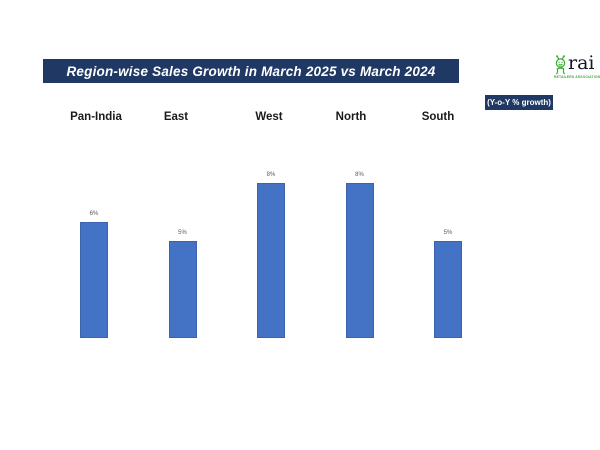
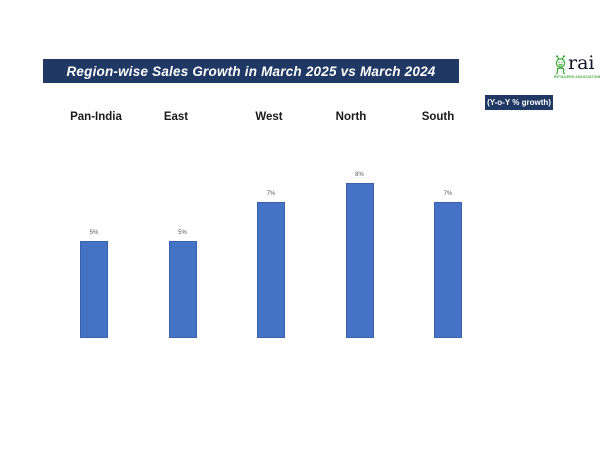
Pan-India: 6% -> 5%
West: 8% -> 7%
South: 5% -> 7%
